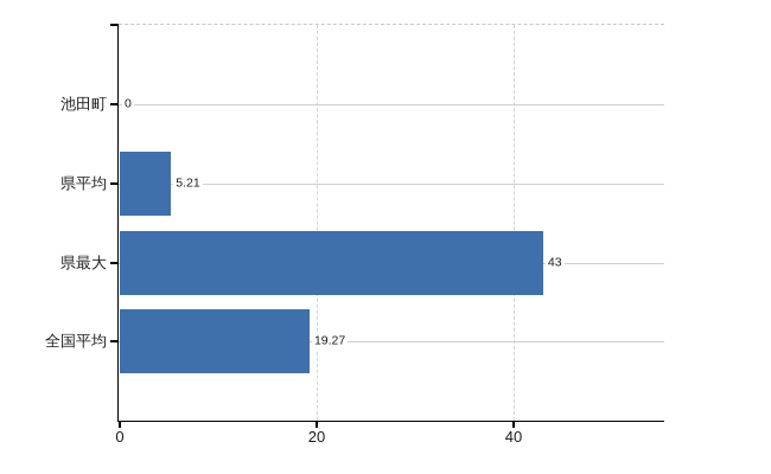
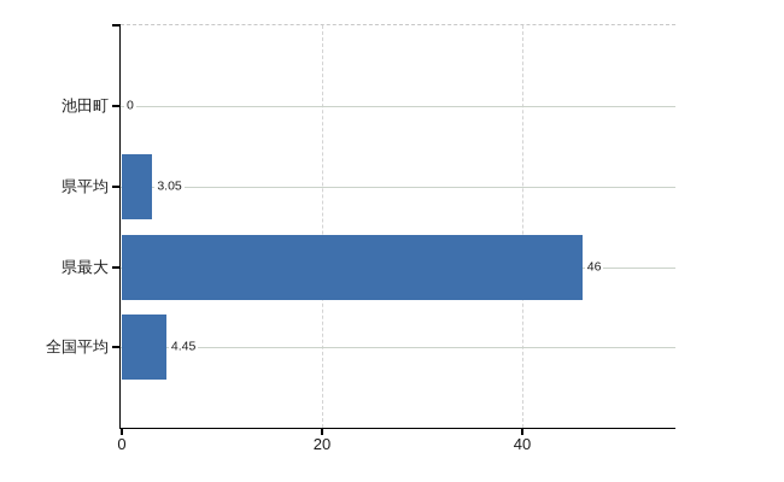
県平均: 5.21 -> 3.05
県最大: 43 -> 46
全国平均: 19.27 -> 4.45
